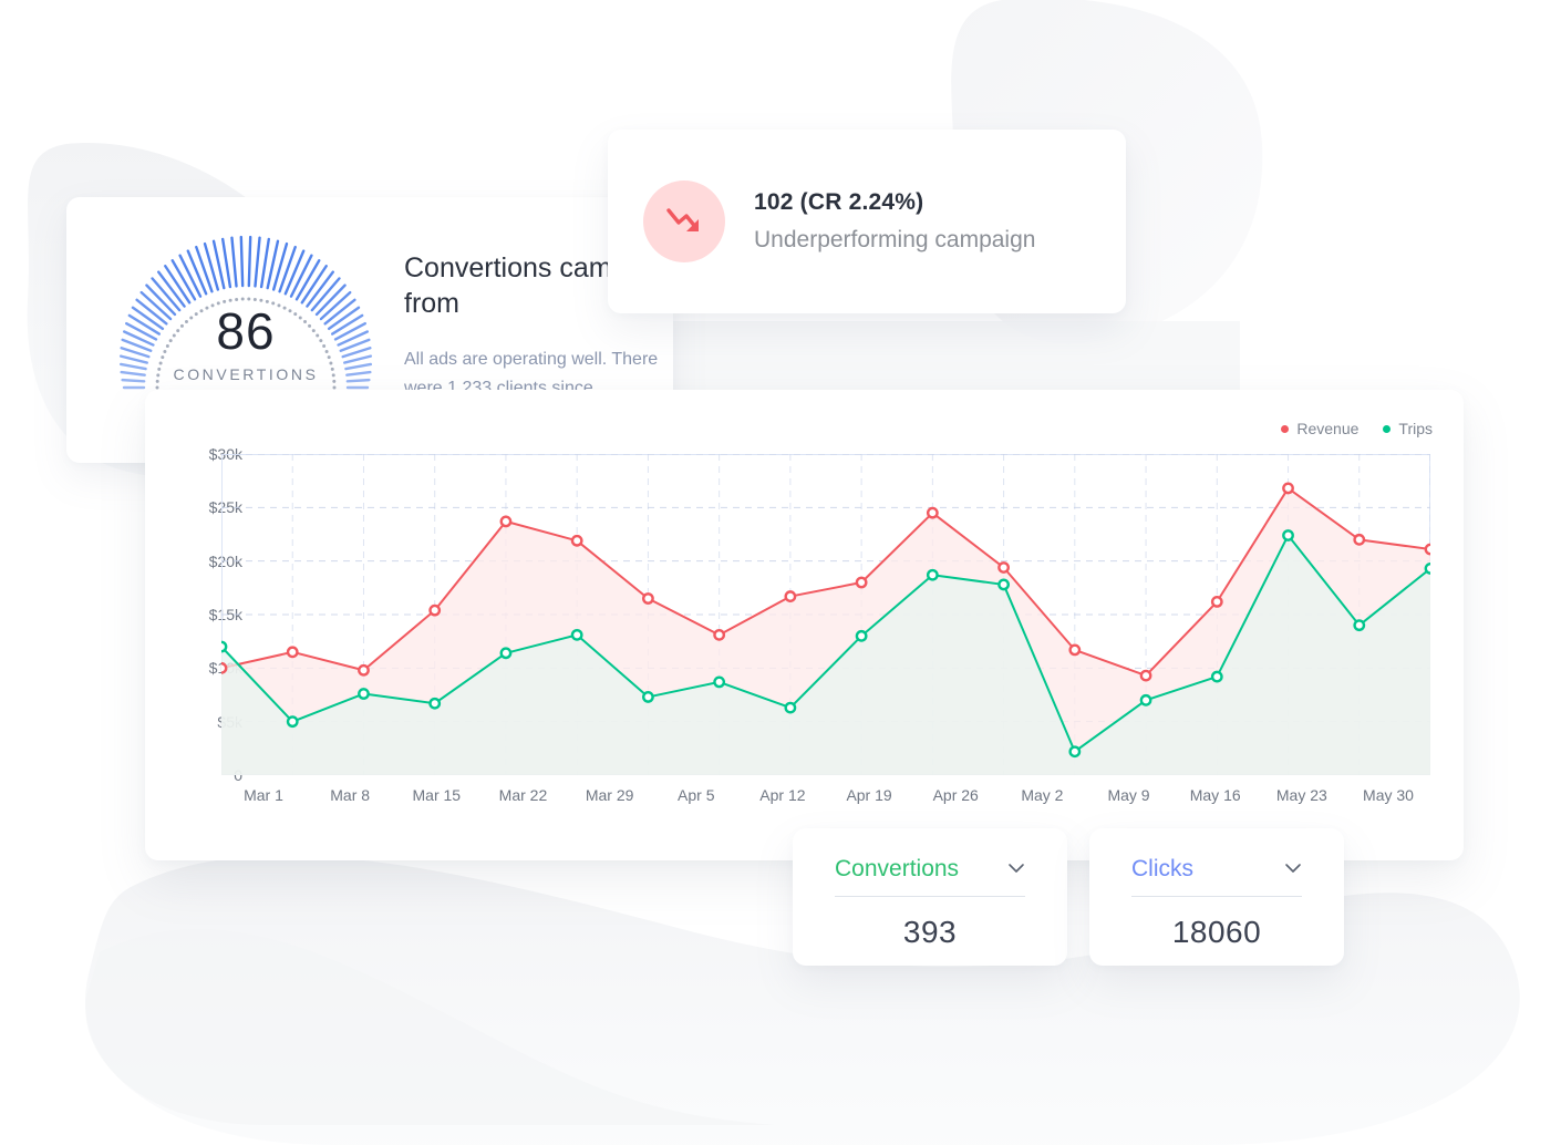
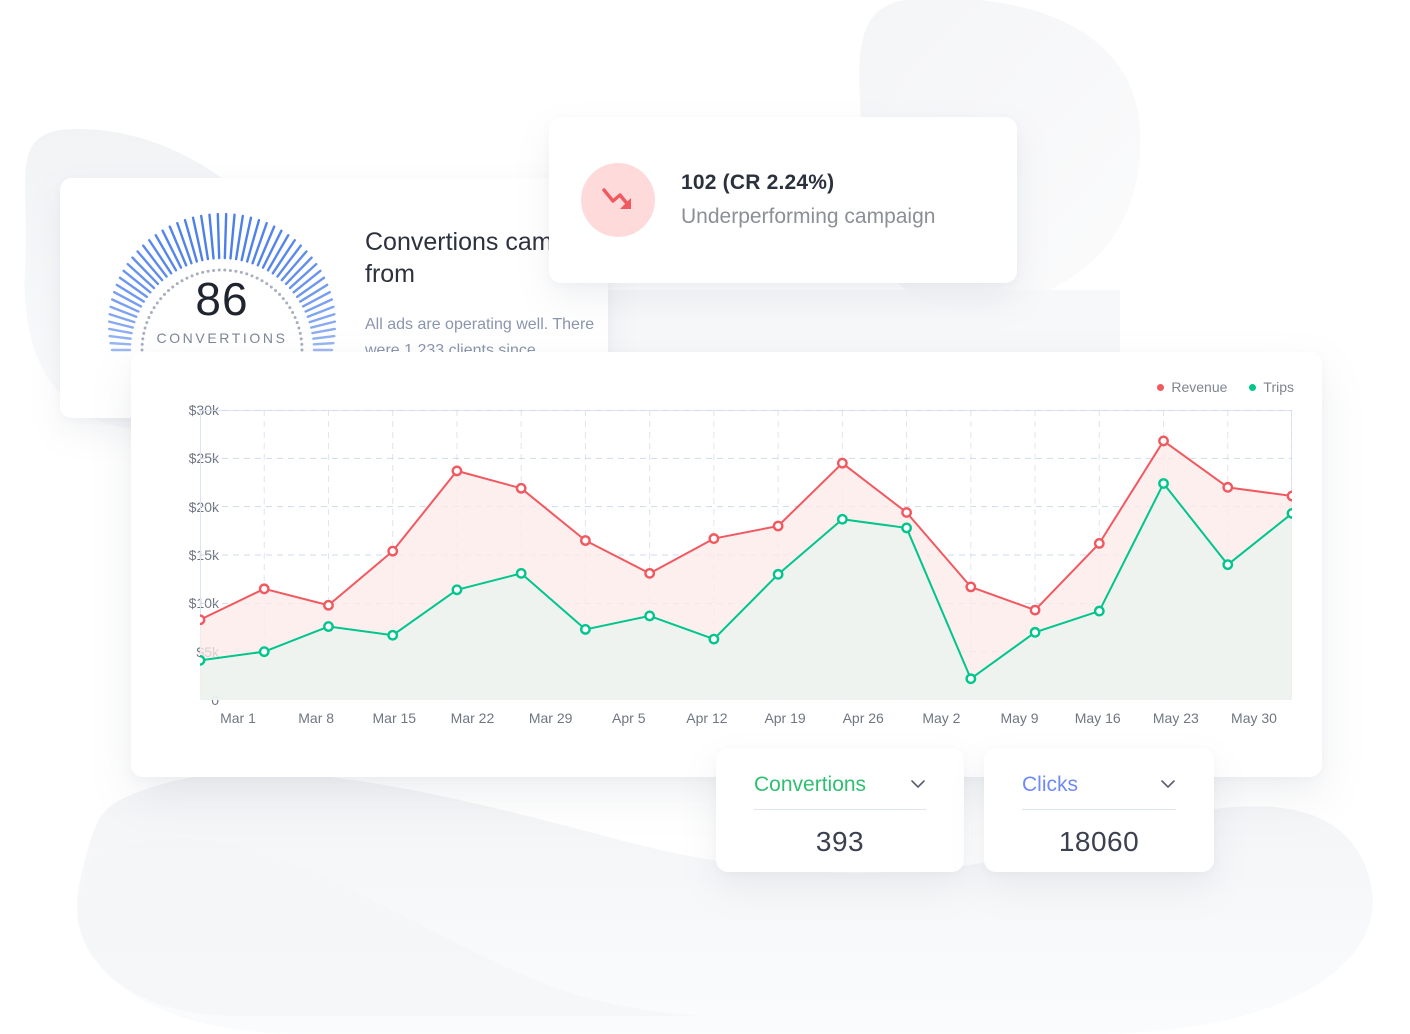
Revenue/0: $10k -> $8k
Trips/0: $12k -> $4k
